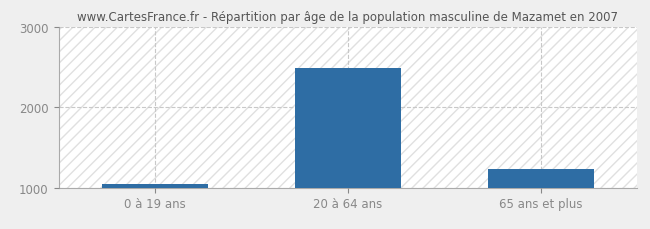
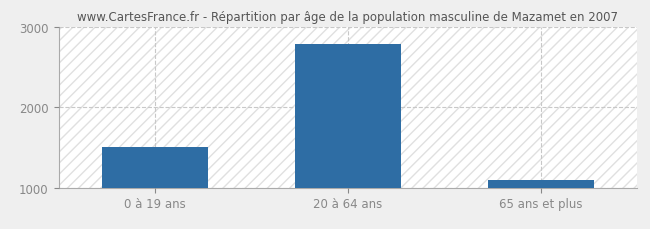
0 à 19 ans: 1040 -> 1500
20 à 64 ans: 2480 -> 2780
65 ans et plus: 1230 -> 1100
